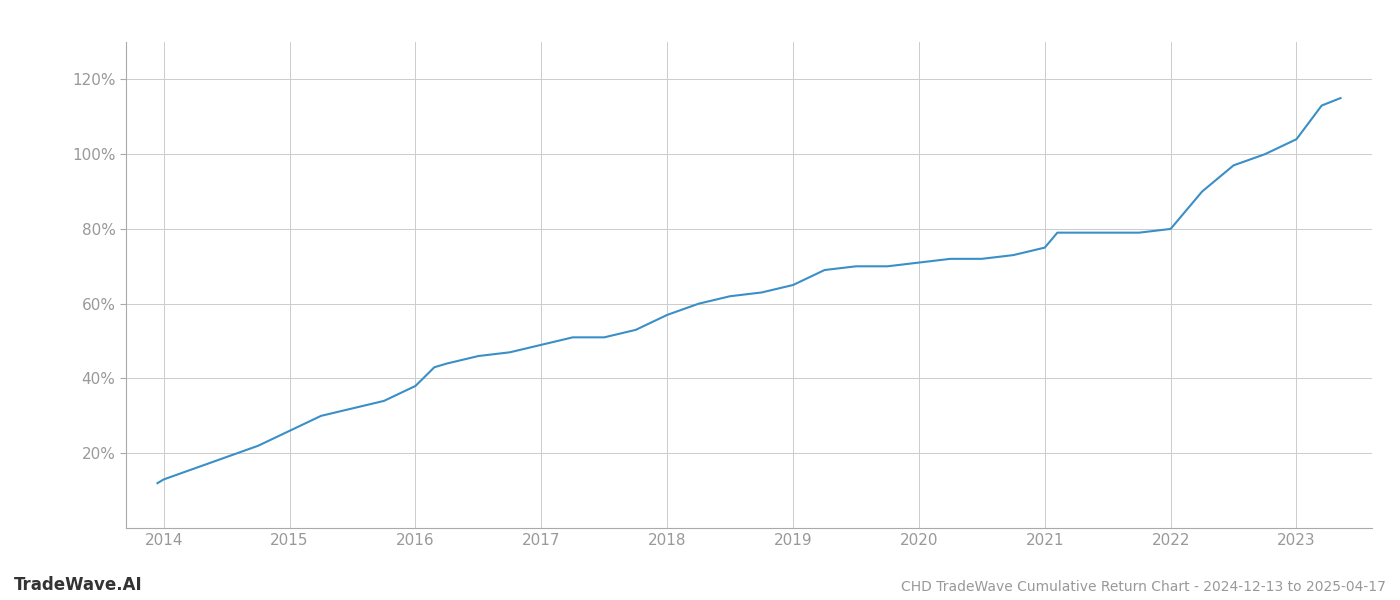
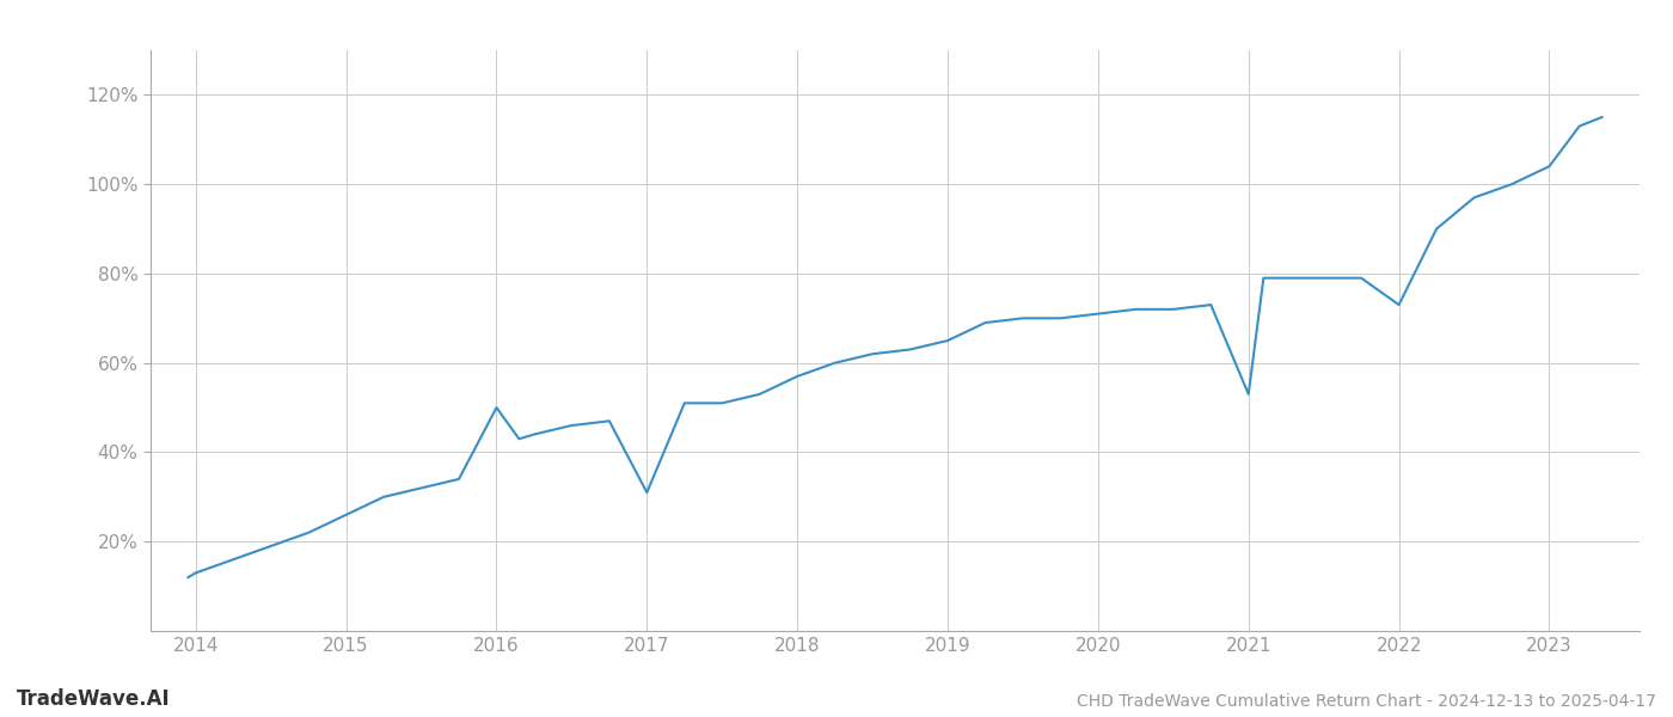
2016: 38% -> 50%
2017: 49% -> 31%
2021: 75% -> 53%
2022: 80% -> 73%
